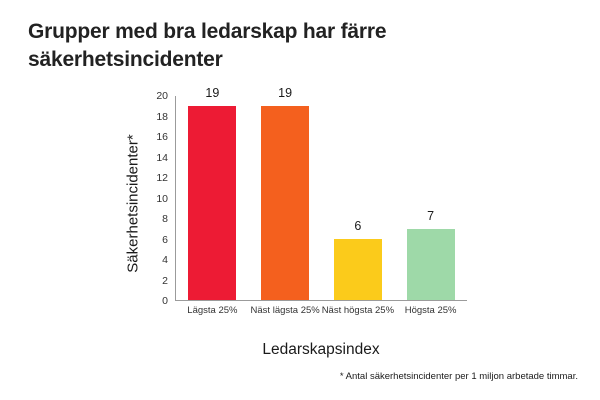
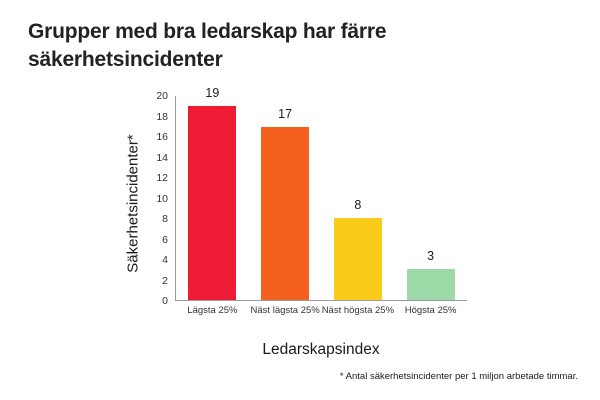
Näst lägsta 25%: 19 -> 17
Näst högsta 25%: 6 -> 8
Högsta 25%: 7 -> 3
